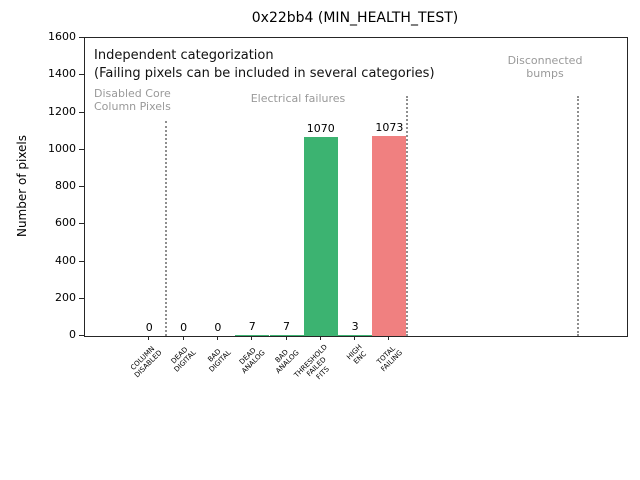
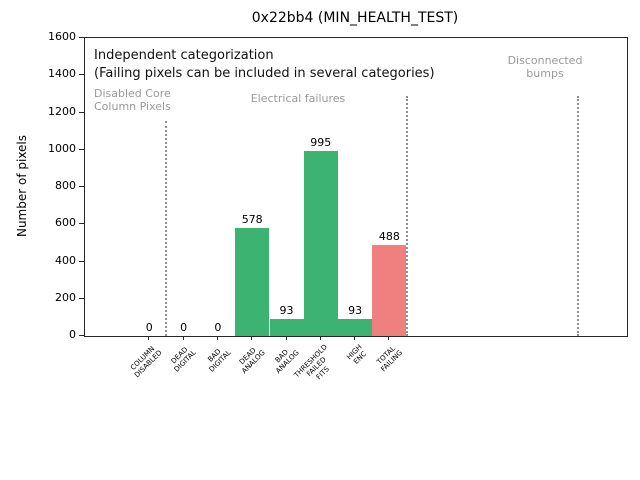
DEAD ANALOG: 7 -> 578
BAD ANALOG: 7 -> 93
THRESHOLD FAILED FITS: 1070 -> 995
HIGH ENC: 3 -> 93
TOTAL FAILING: 1073 -> 488
